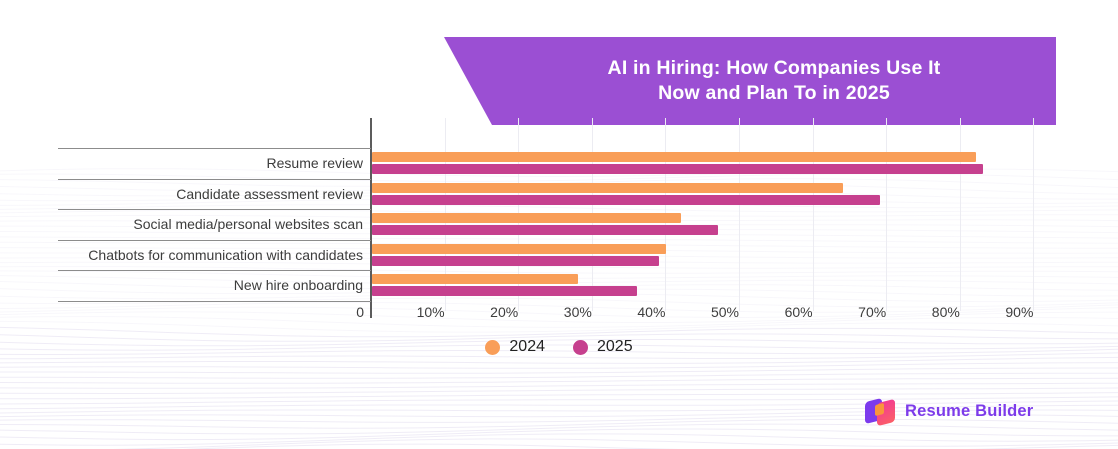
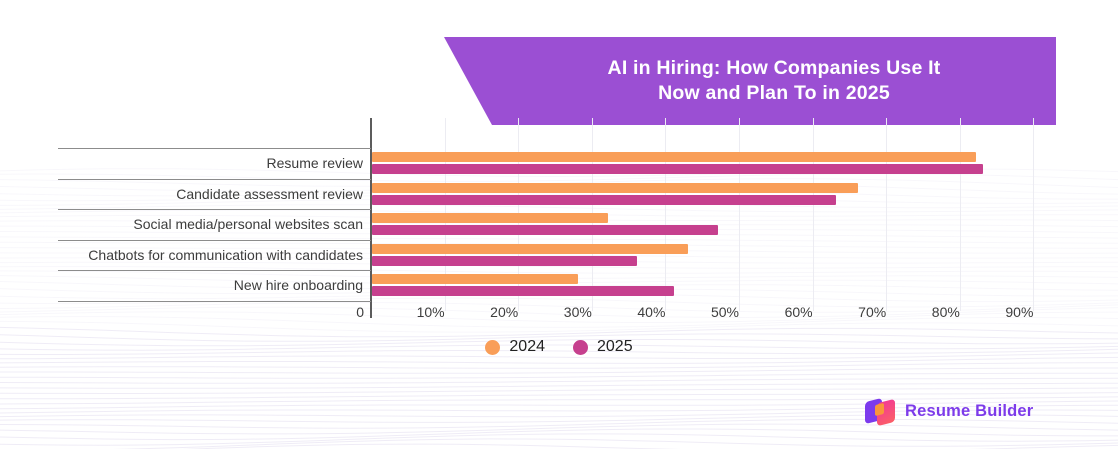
2024/Candidate assessment review: 64% -> 66%
2025/Candidate assessment review: 69% -> 63%
2024/Social media/personal websites scan: 42% -> 32%
2024/Chatbots for communication with candidates: 40% -> 43%
2025/Chatbots for communication with candidates: 39% -> 36%
2025/New hire onboarding: 36% -> 41%
